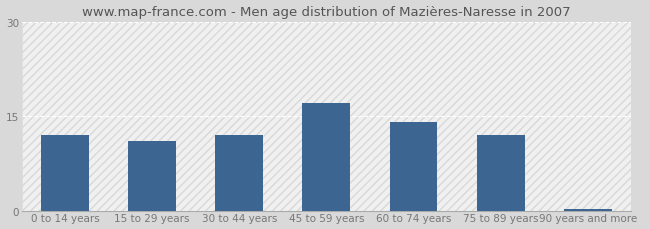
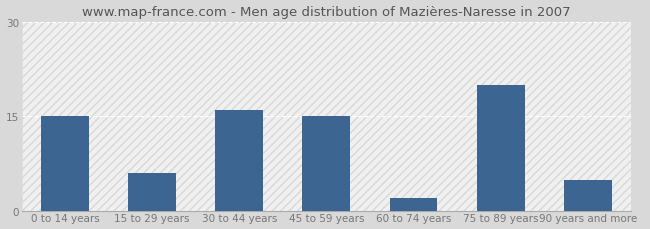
0 to 14 years: 12.0 -> 15.0
15 to 29 years: 11.0 -> 6.0
30 to 44 years: 12.0 -> 16.0
45 to 59 years: 17.0 -> 15.0
60 to 74 years: 14.0 -> 2.0
75 to 89 years: 12.0 -> 20.0
90 years and more: 0.3 -> 4.8
